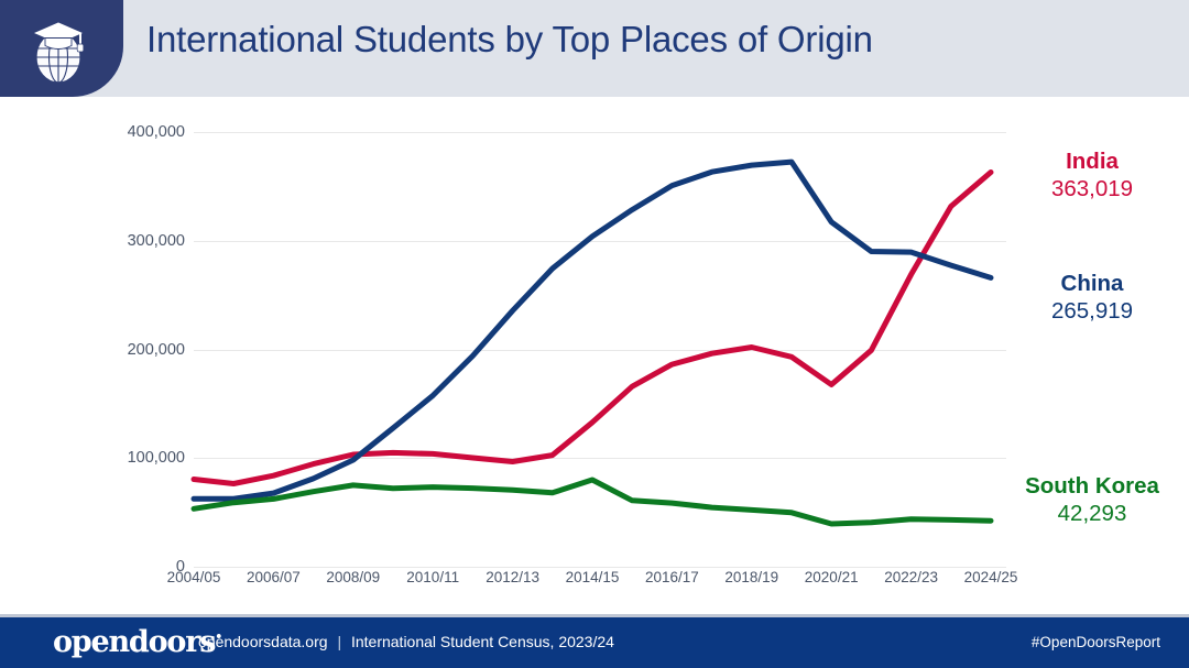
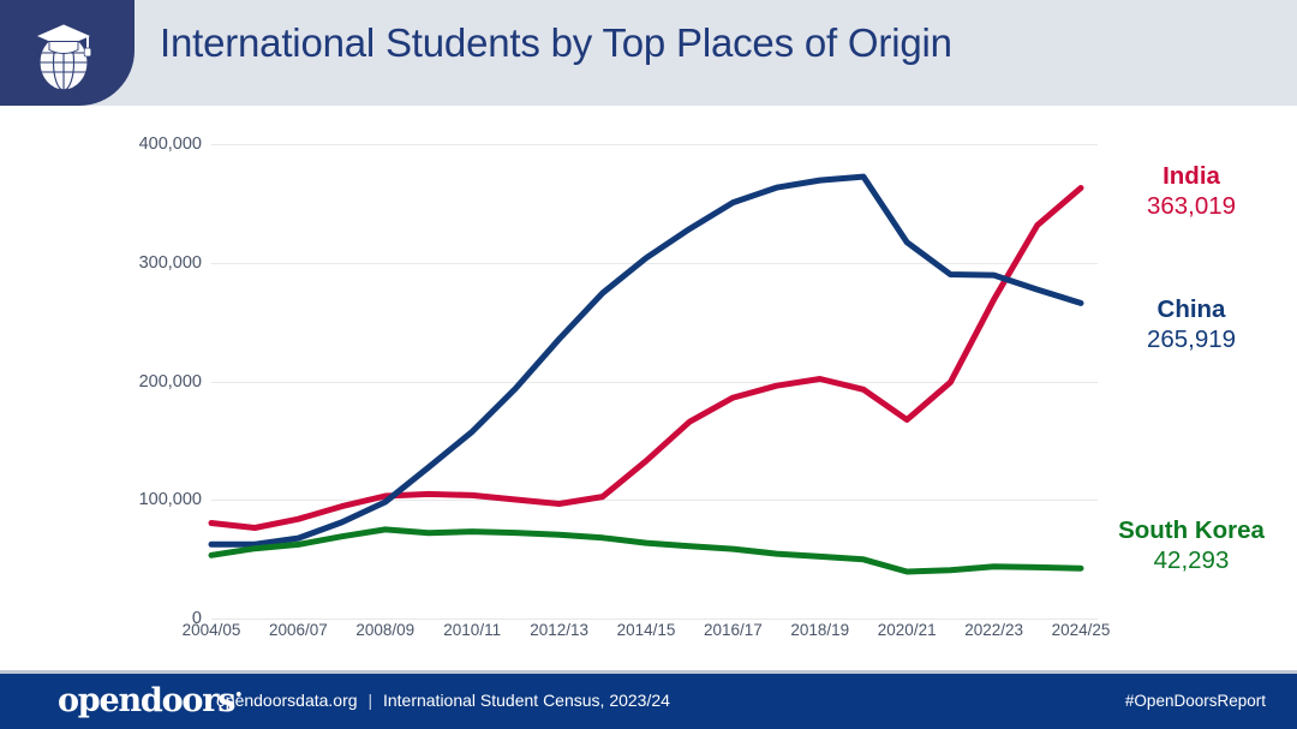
South Korea/2014/15: 80000 -> 60000
